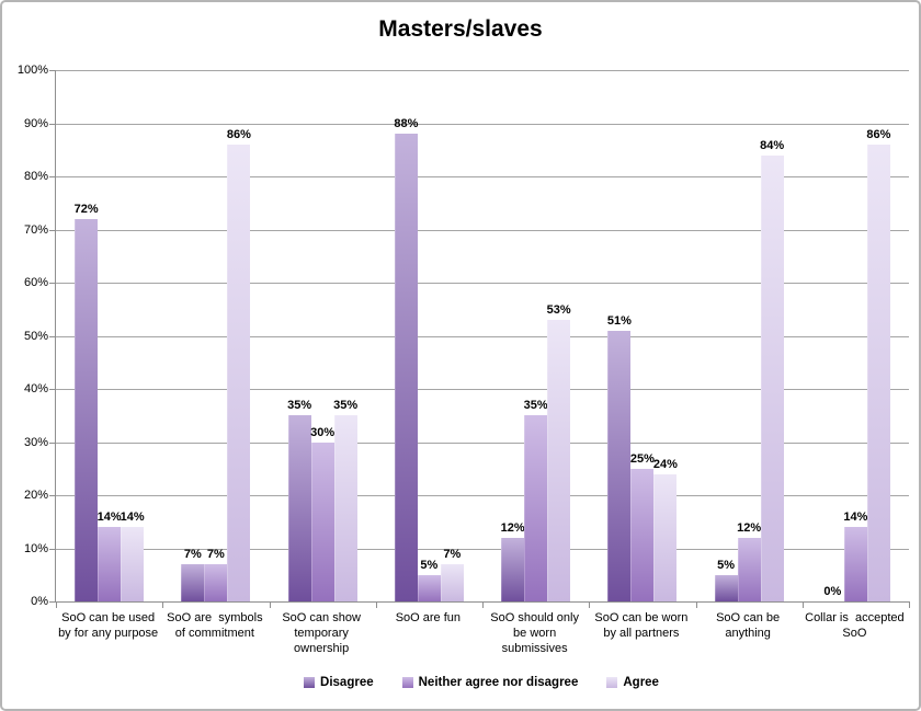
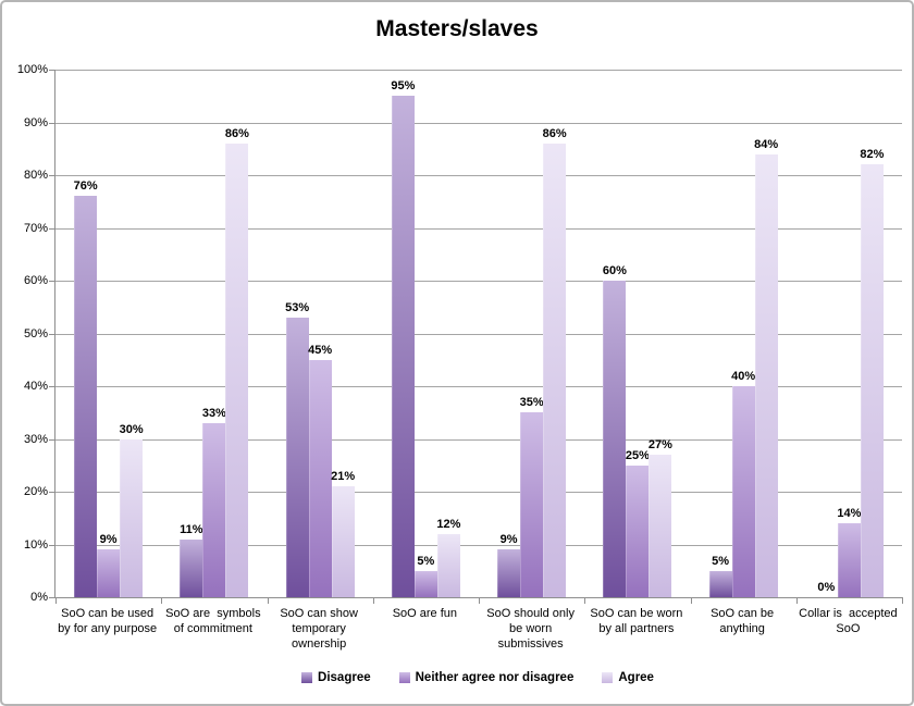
Disagree/SoO can be used by for any purpose: 72% -> 76%
Neither agree nor disagree/SoO can be used by for any purpose: 14% -> 9%
Agree/SoO can be used by for any purpose: 14% -> 30%
Disagree/SoO are symbols of commitment: 7% -> 11%
Neither agree nor disagree/SoO are symbols of commitment: 7% -> 33%
Disagree/SoO can show temporary ownership: 35% -> 53%
Neither agree nor disagree/SoO can show temporary ownership: 30% -> 45%
Agree/SoO can show temporary ownership: 35% -> 21%
Disagree/SoO are fun: 88% -> 95%
Agree/SoO are fun: 7% -> 12%
Disagree/SoO should only be worn submissives: 12% -> 9%
Agree/SoO should only be worn submissives: 53% -> 86%
Disagree/SoO can be worn by all partners: 51% -> 60%
Agree/SoO can be worn by all partners: 24% -> 27%
Neither agree nor disagree/SoO can be anything: 12% -> 40%
Agree/Collar is accepted SoO: 86% -> 82%
